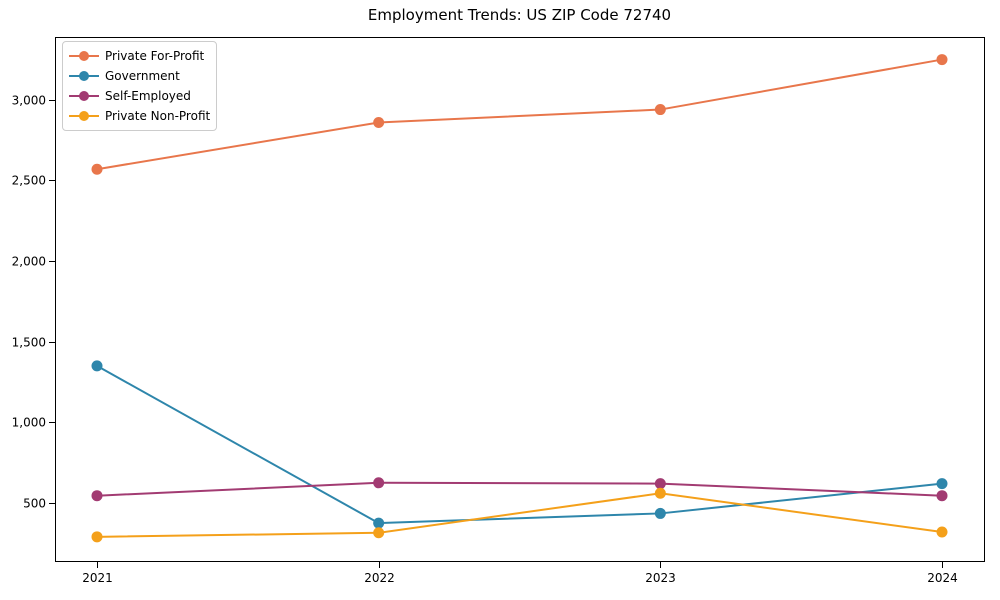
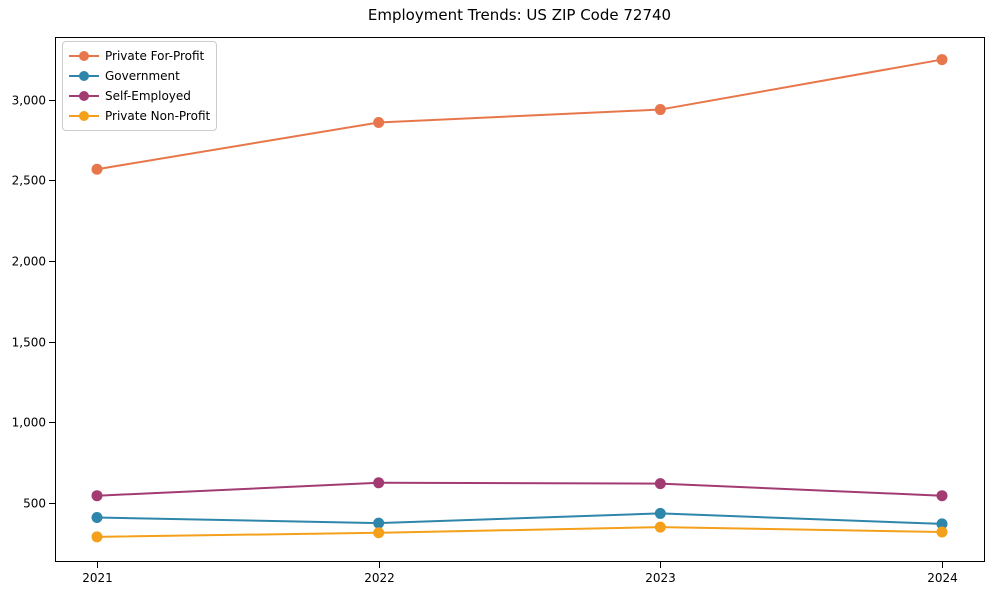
Government/2021: 1350 -> 410
Private Non-Profit/2023: 560 -> 350
Government/2024: 620 -> 370
